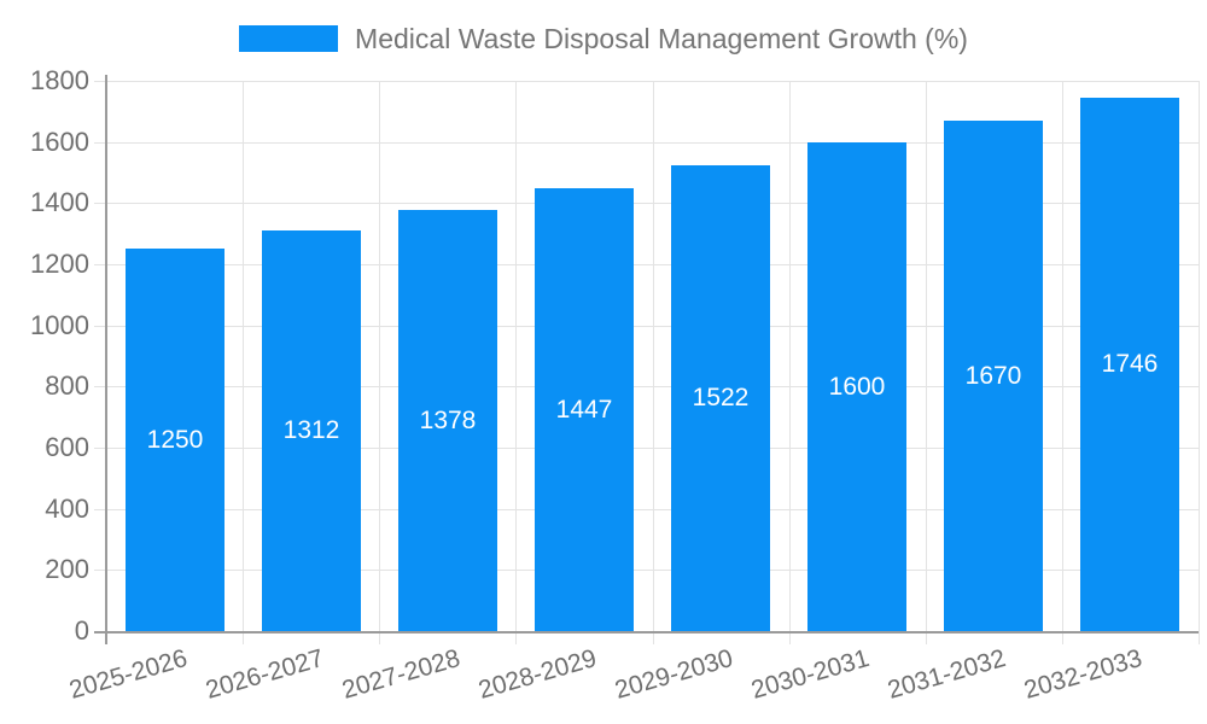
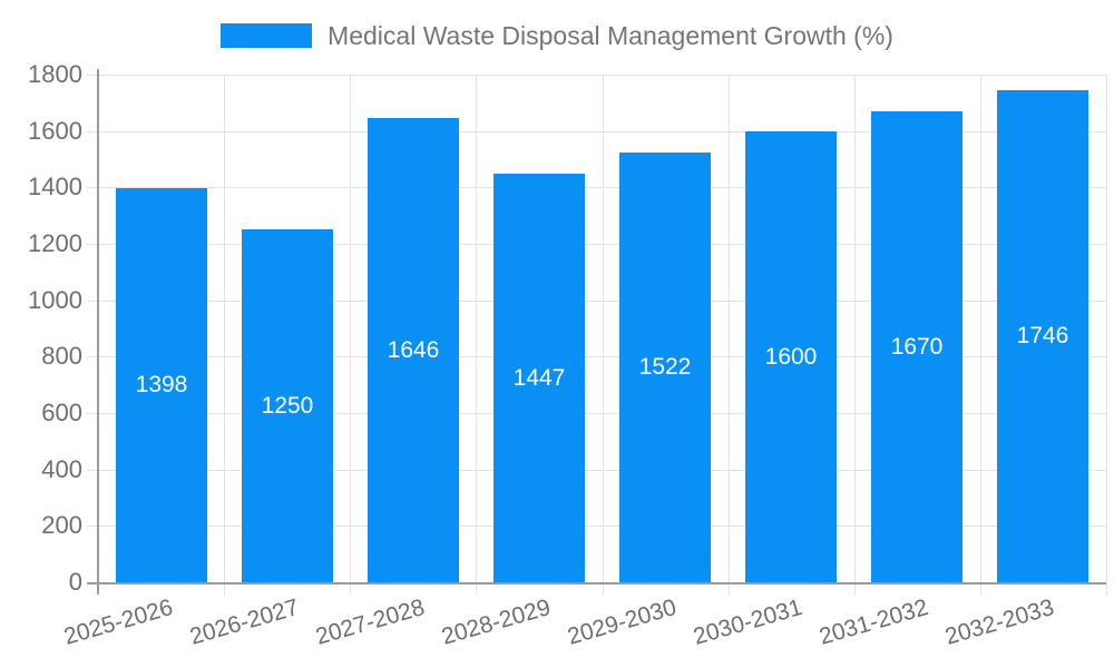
2025-2026: 1250 -> 1398
2026-2027: 1312 -> 1250
2027-2028: 1378 -> 1646
